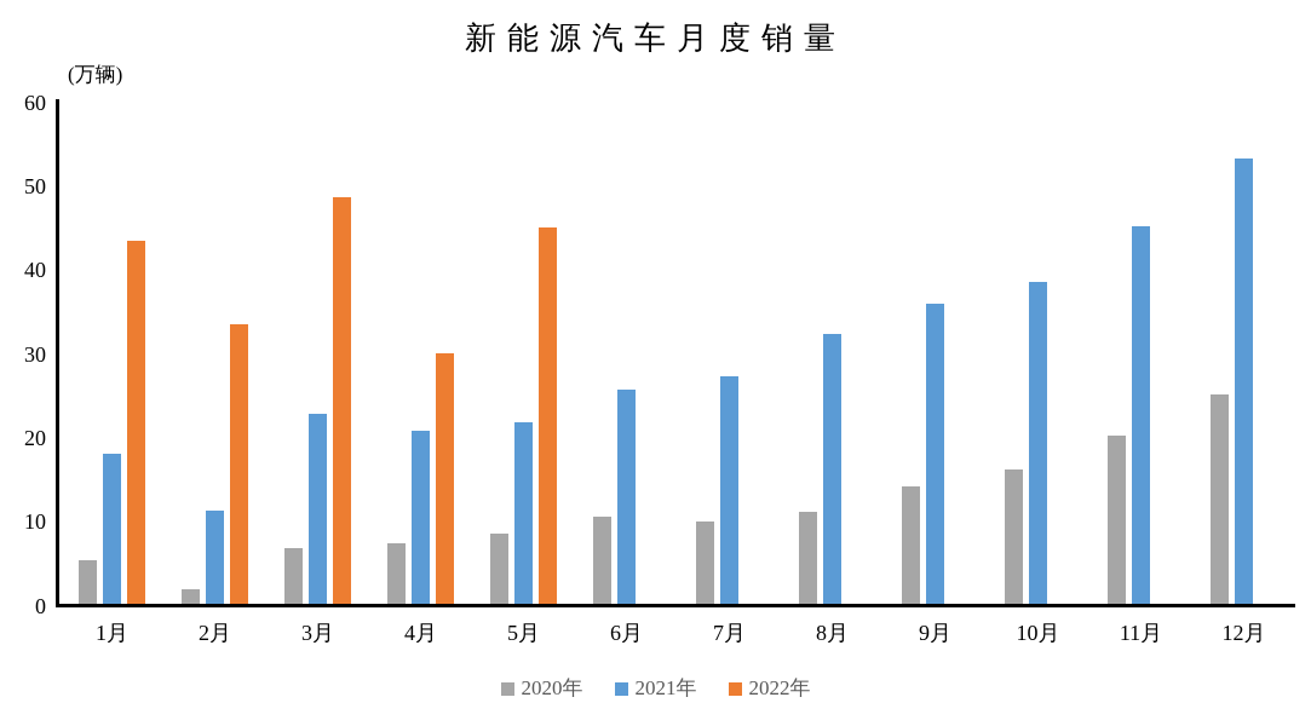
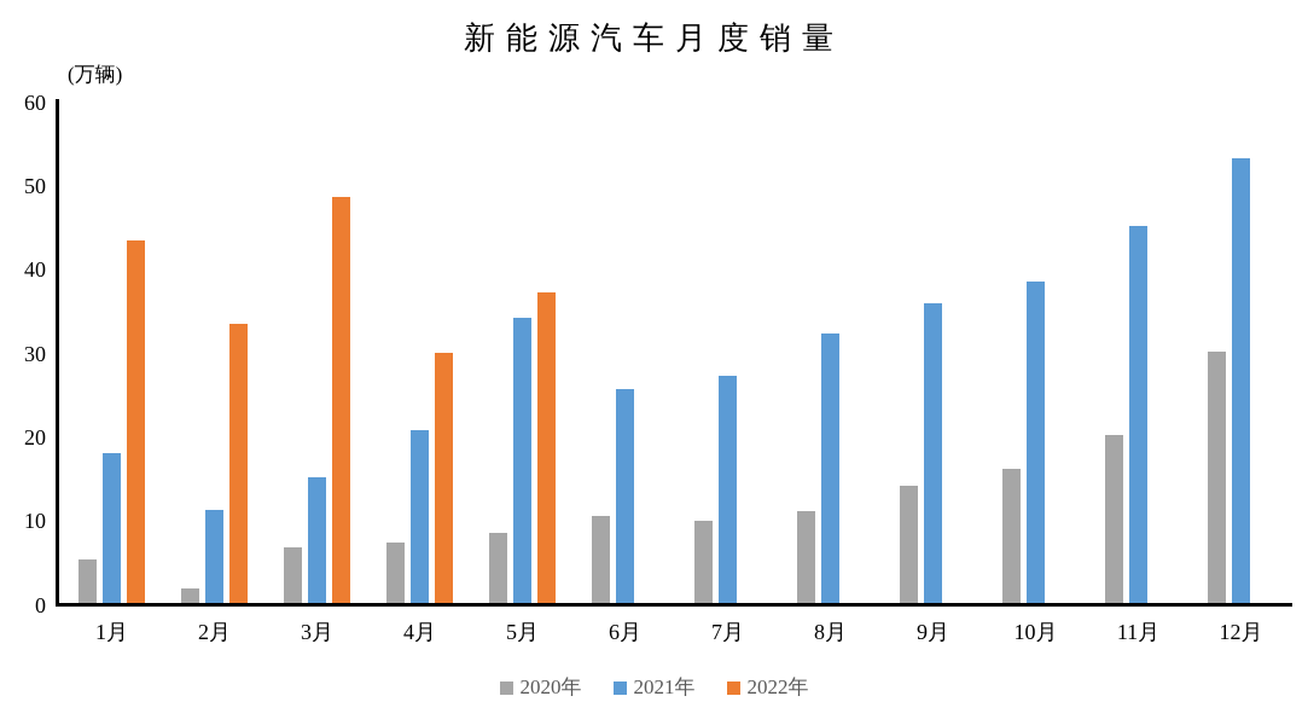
2021年/3月: 23 -> 15
2021年/5月: 22 -> 34
2022年/5月: 45 -> 37
2020年/12月: 25 -> 30
